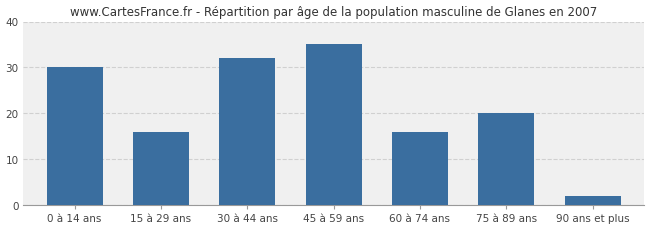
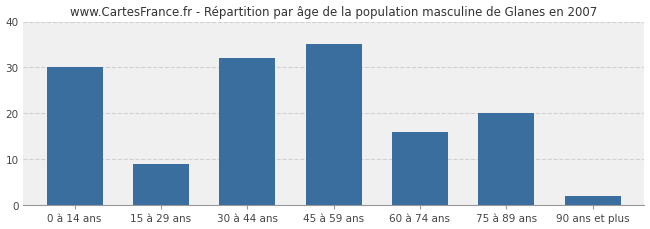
15 à 29 ans: 16 -> 9
